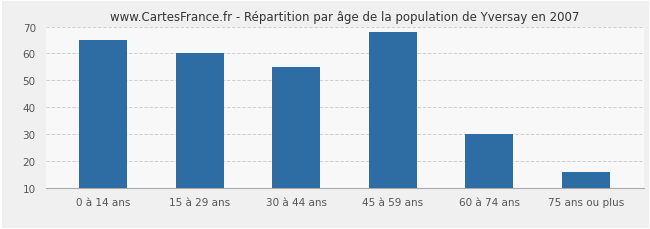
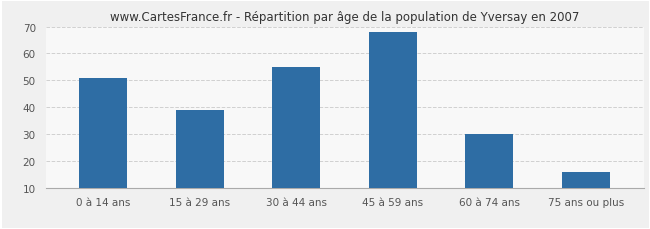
0 à 14 ans: 65 -> 51
15 à 29 ans: 60 -> 39
